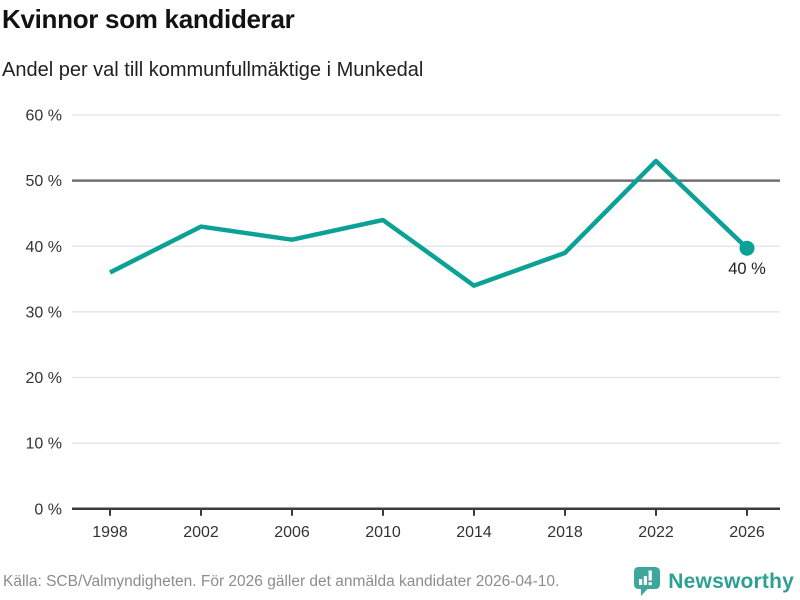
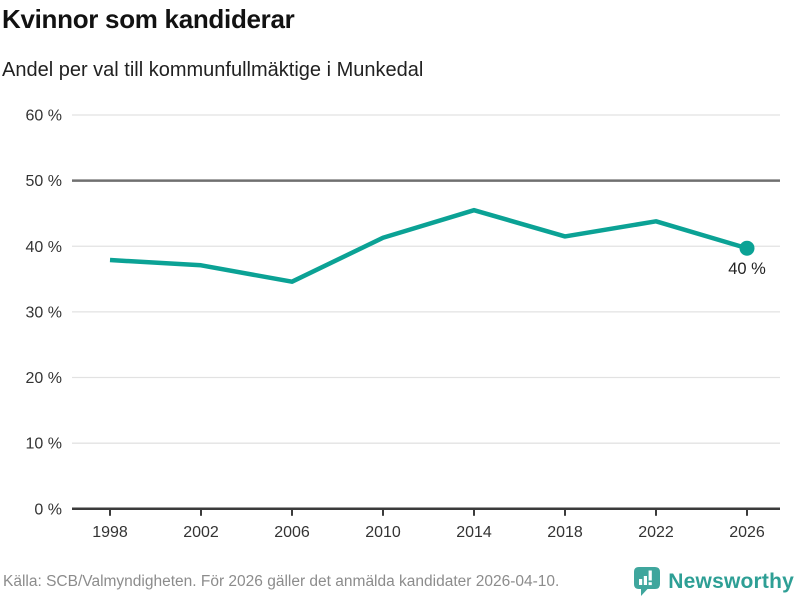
1998: 36% -> 38%
2002: 43% -> 37%
2006: 41% -> 35%
2010: 44% -> 41%
2014: 34% -> 46%
2018: 39% -> 42%
2022: 53% -> 44%
